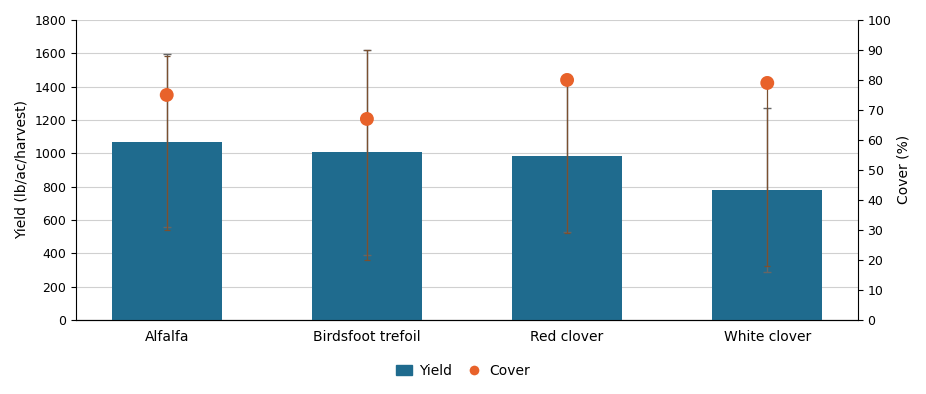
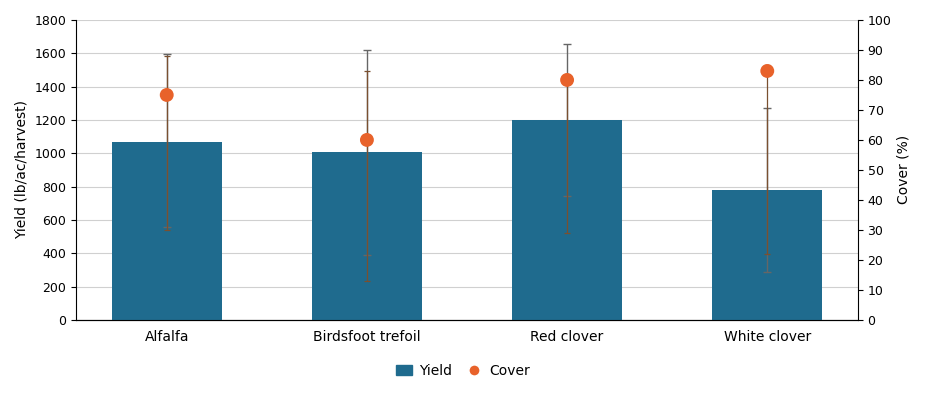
Cover/Birdsfoot trefoil: 67 -> 60
Yield/Red clover: 980 -> 1200
Cover/White clover: 79 -> 83
